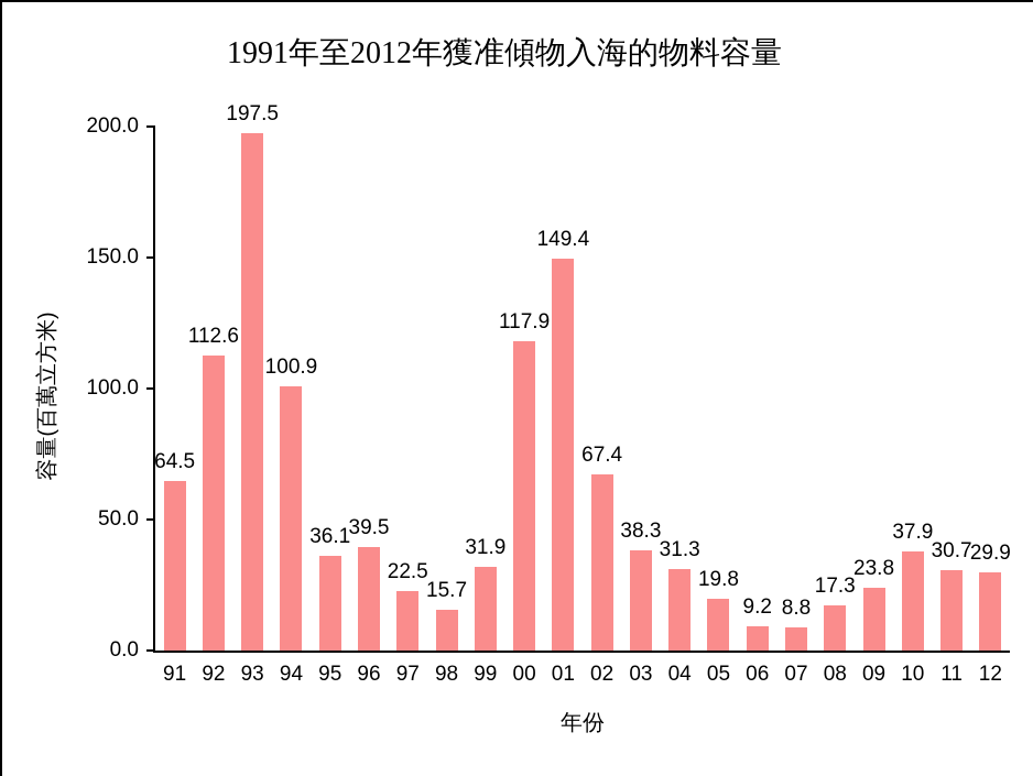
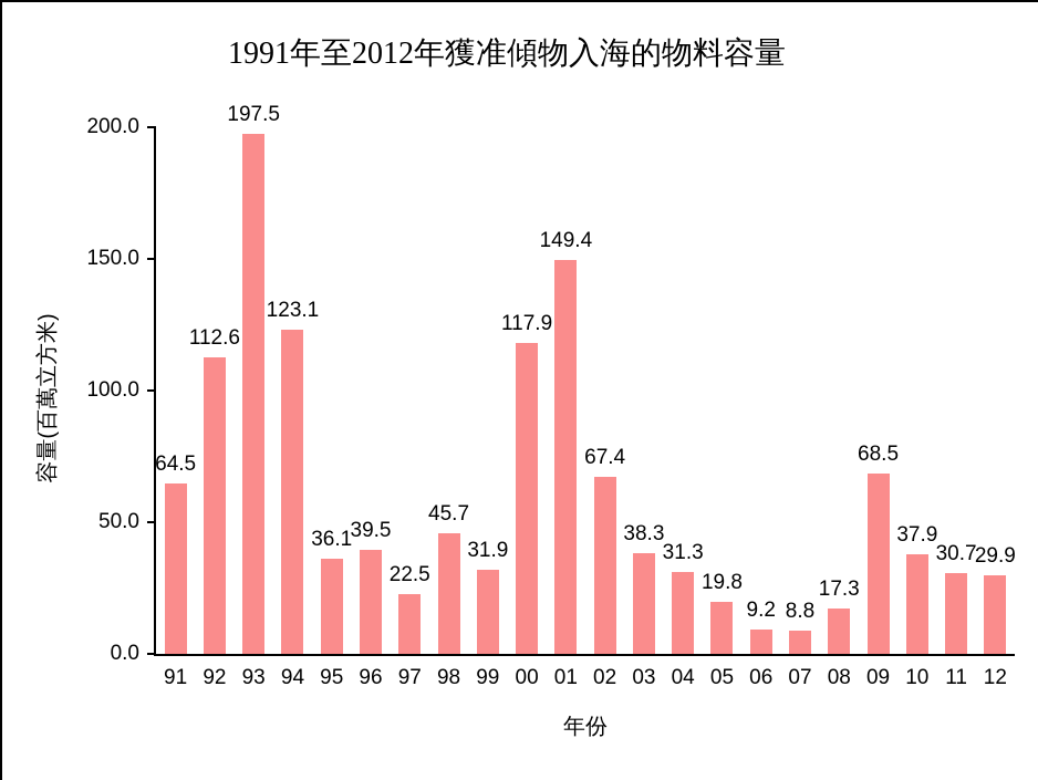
94: 100.9 -> 123.1
98: 15.7 -> 45.7
09: 23.8 -> 68.5
